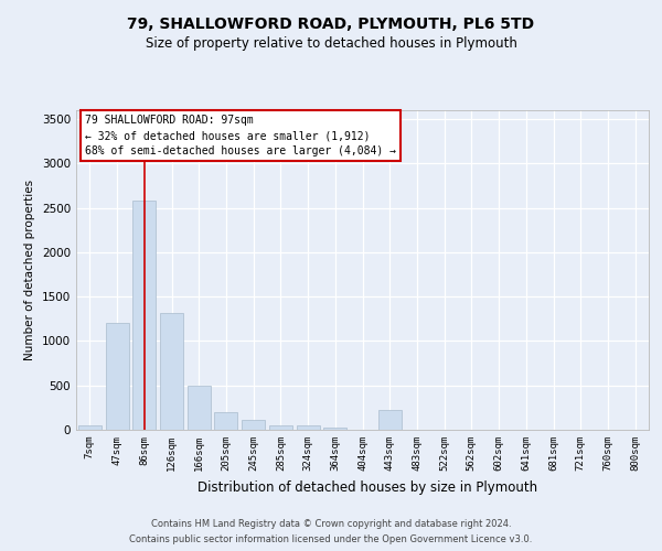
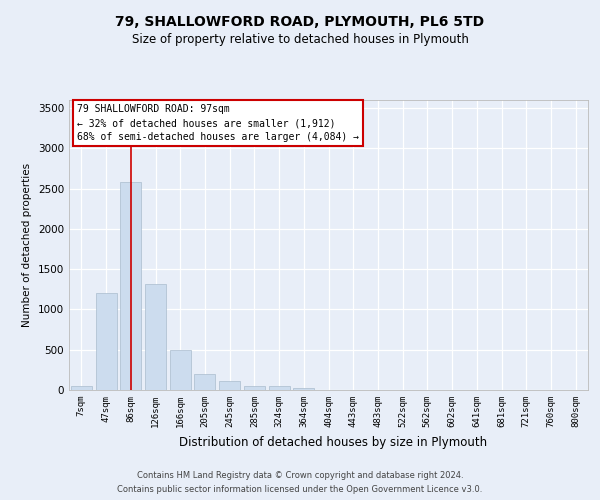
443sqm: 220 -> 0
